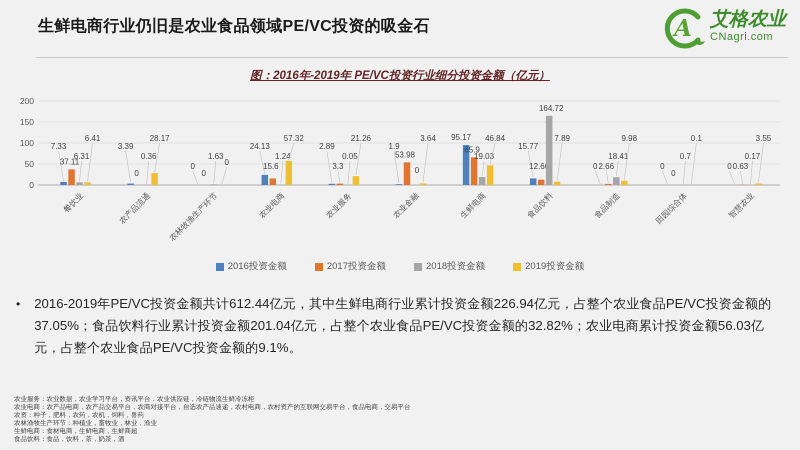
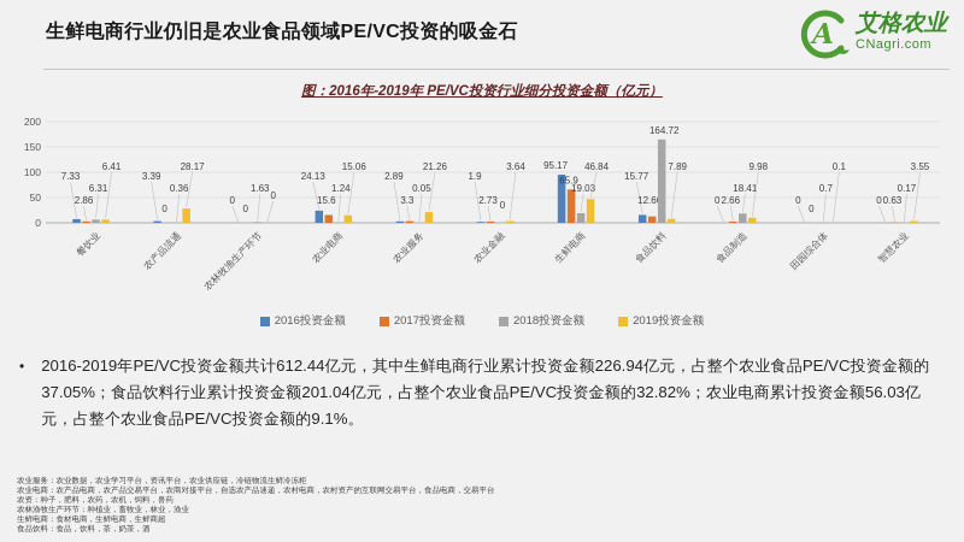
2017投资金额/餐饮业: 37.11 -> 2.86
2019投资金额/农业电商: 57.32 -> 15.06
2017投资金额/农业金融: 53.98 -> 2.73
